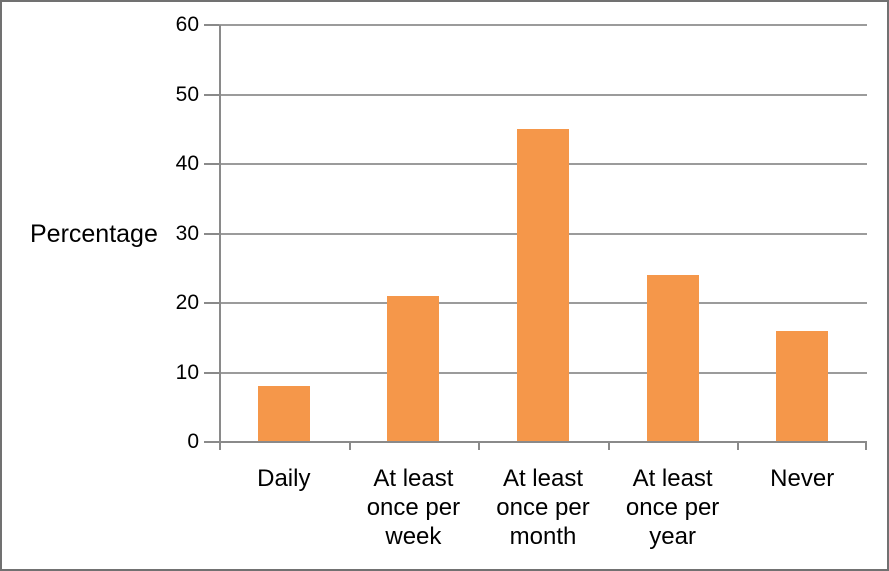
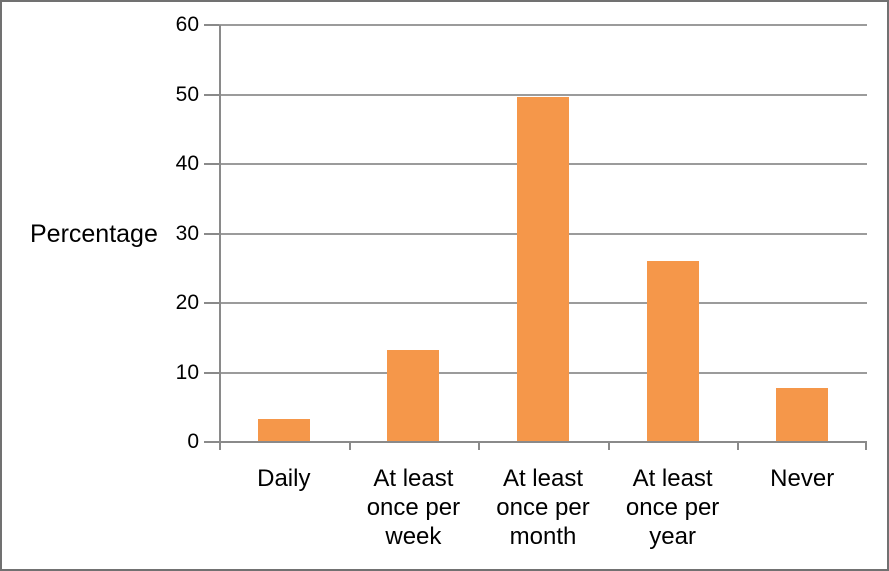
Daily: 8 -> 3
At least once per week: 21 -> 13
At least once per month: 45 -> 50
At least once per year: 24 -> 26
Never: 16 -> 8
